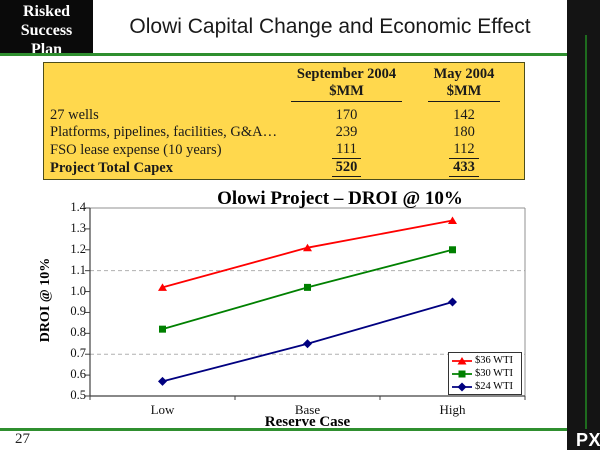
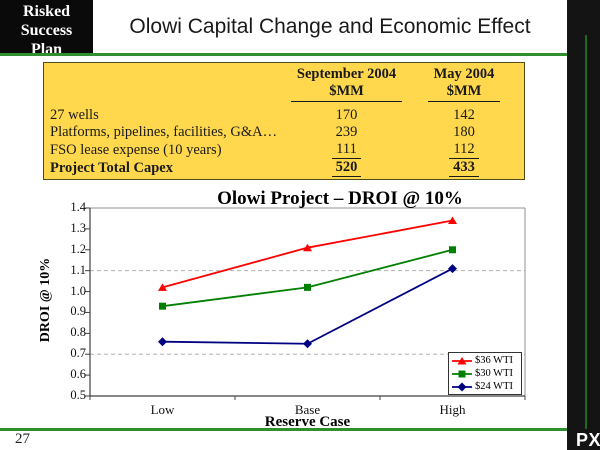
$30 WTI/Low: 0.82 -> 0.93
$24 WTI/Low: 0.57 -> 0.76
$24 WTI/High: 0.95 -> 1.11
